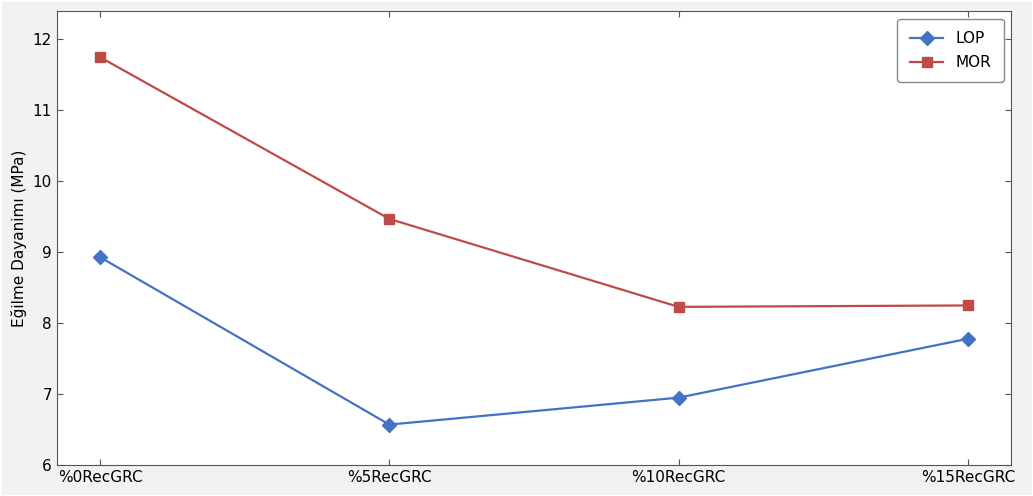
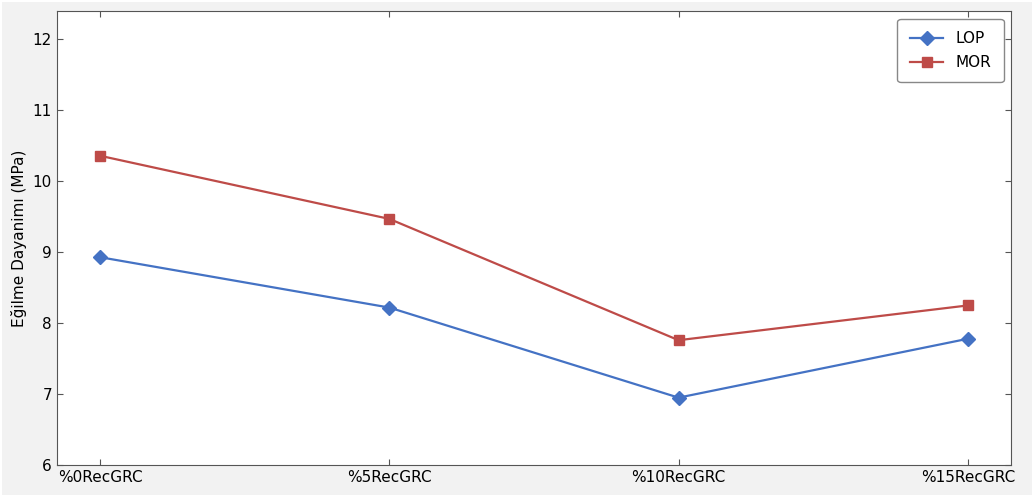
MOR/%0RecGRC: 11.75 -> 10.36
LOP/%5RecGRC: 6.57 -> 8.22
MOR/%10RecGRC: 8.23 -> 7.76
